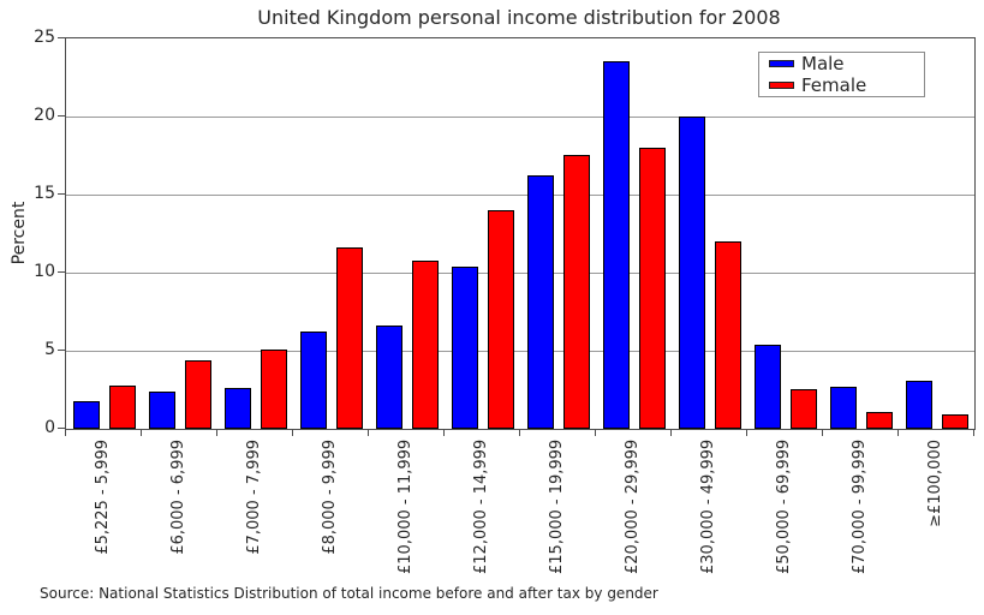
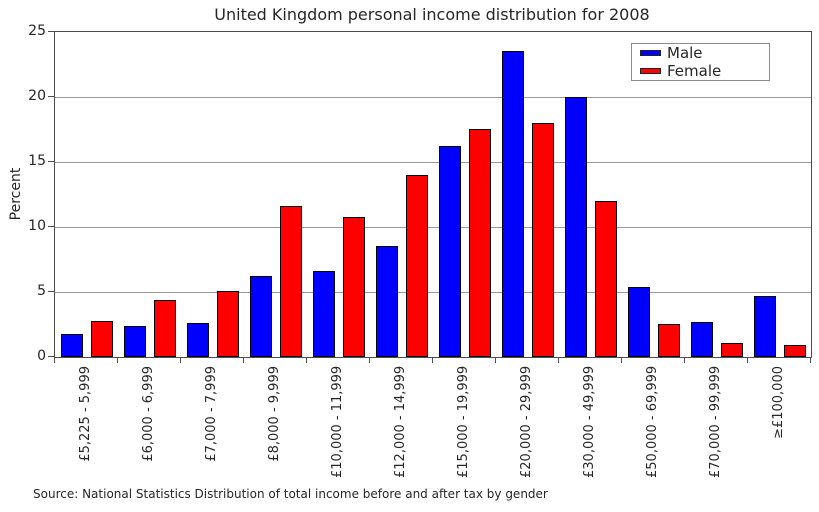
Male/£12,000 - 14,999: 10.4 -> 8.5
Male/≥£100,000: 3.1 -> 4.7
